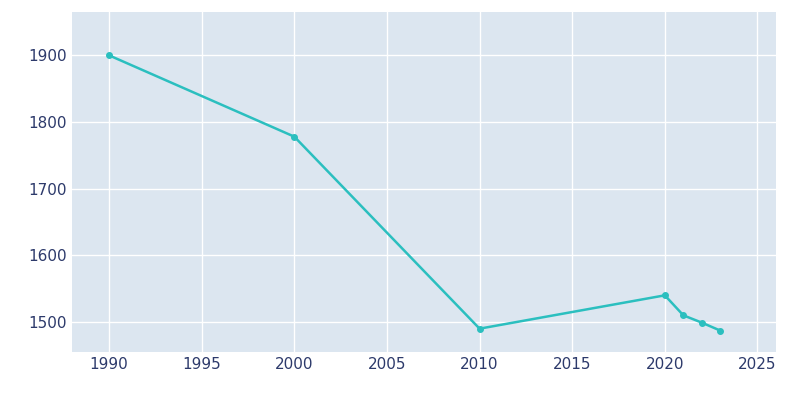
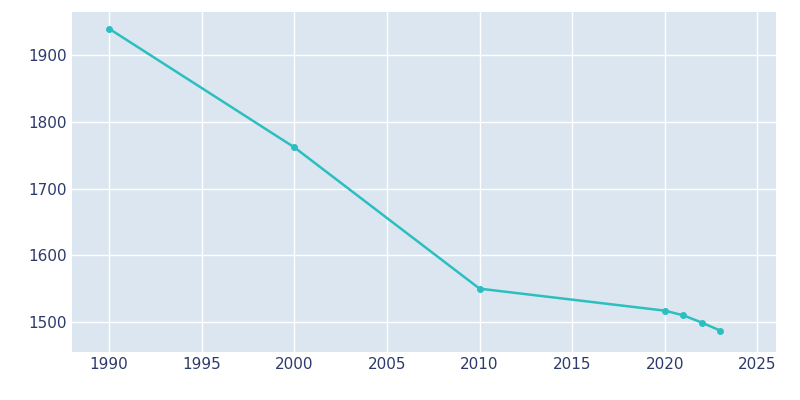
1990: 1900 -> 1940
2000: 1778 -> 1762
2010: 1490 -> 1550
2020: 1540 -> 1517
